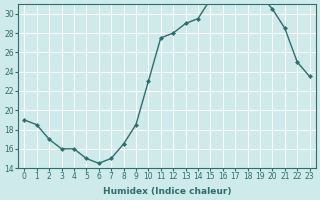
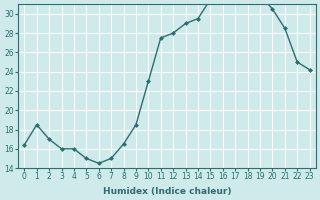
0: 19.0 -> 16.4
23: 23.5 -> 24.2
